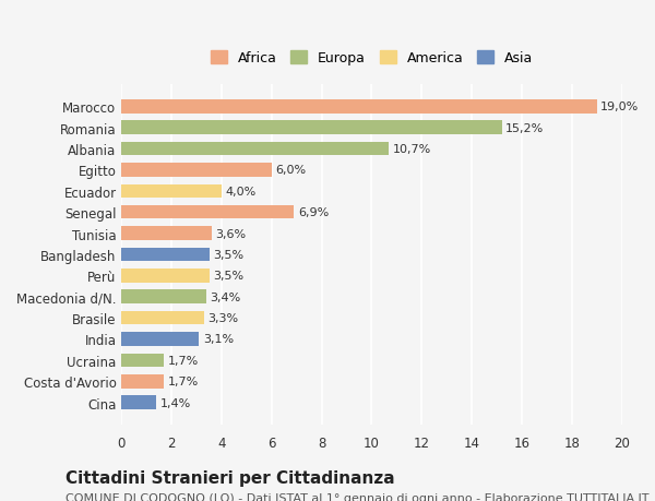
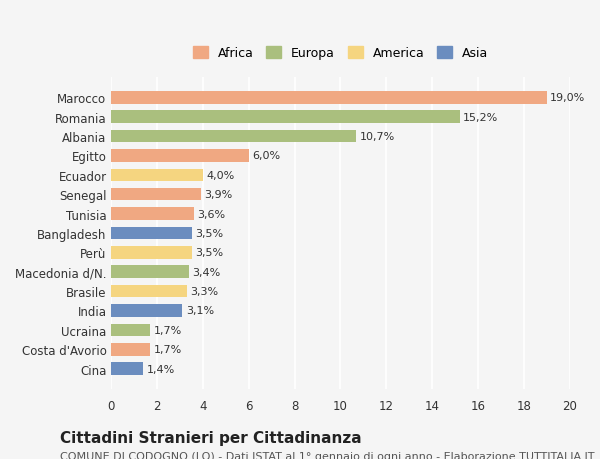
Senegal: 6,9% -> 3,9%
